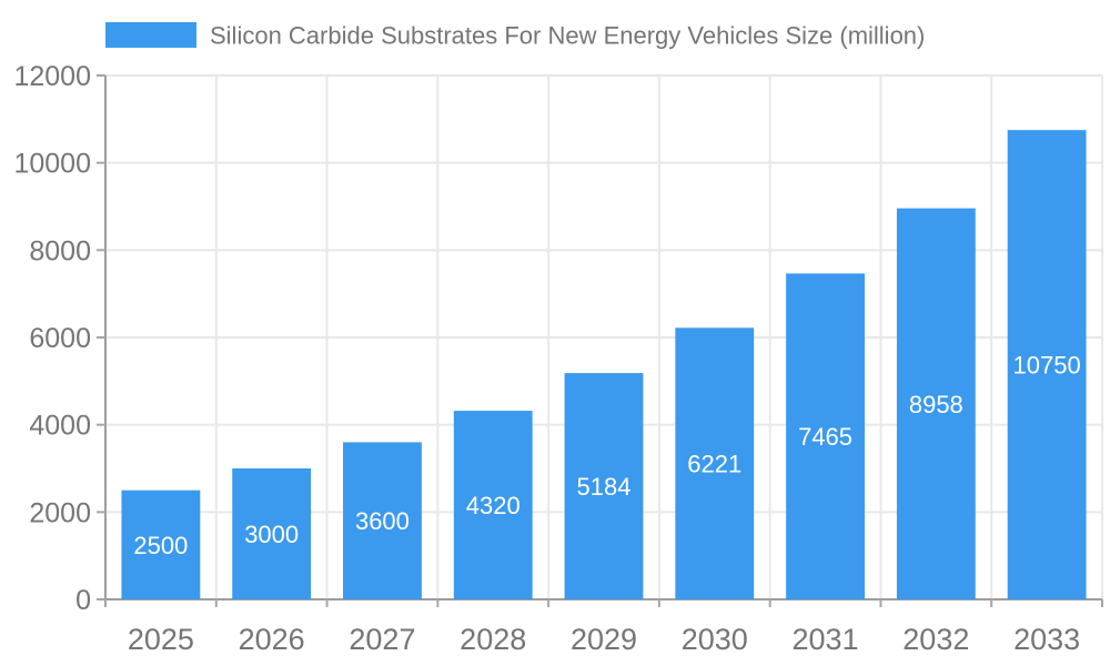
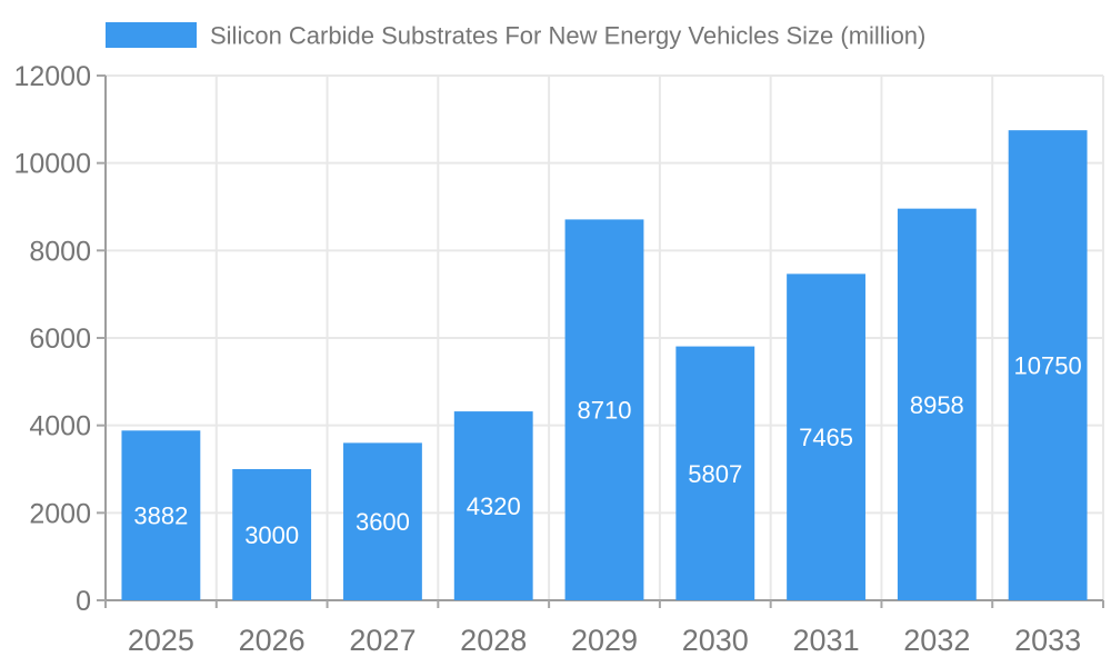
2025: 2500 -> 3882
2029: 5184 -> 8710
2030: 6221 -> 5807
